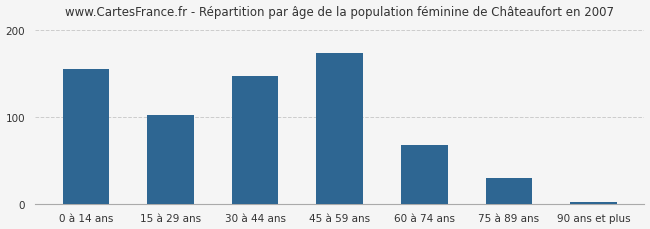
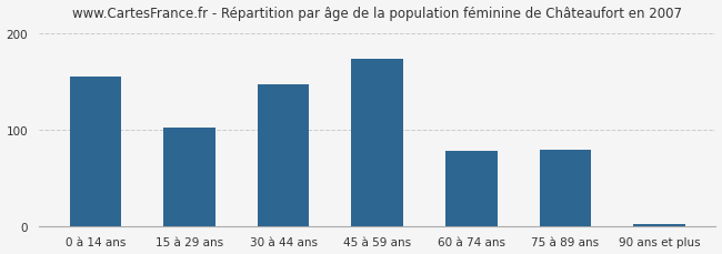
60 à 74 ans: 68 -> 78
75 à 89 ans: 30 -> 80
